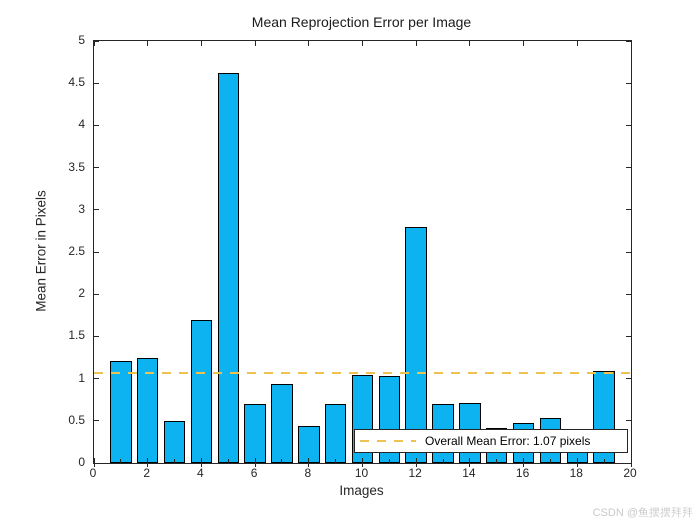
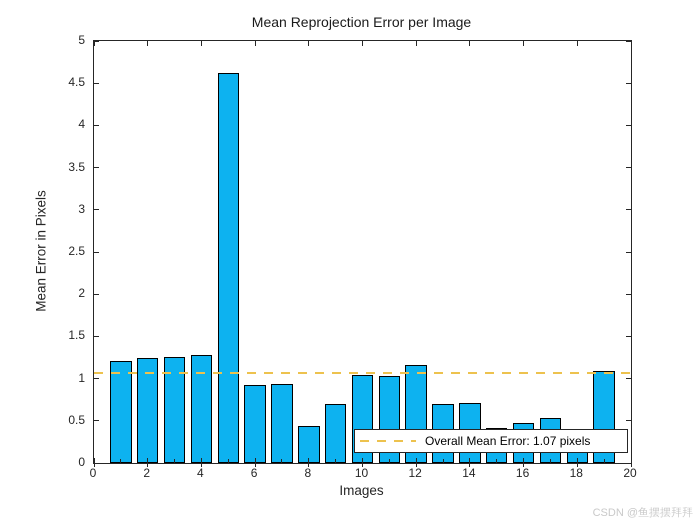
3: 0.5 -> 1.3
4: 1.7 -> 1.3
6: 0.7 -> 0.9
12: 2.8 -> 1.2
